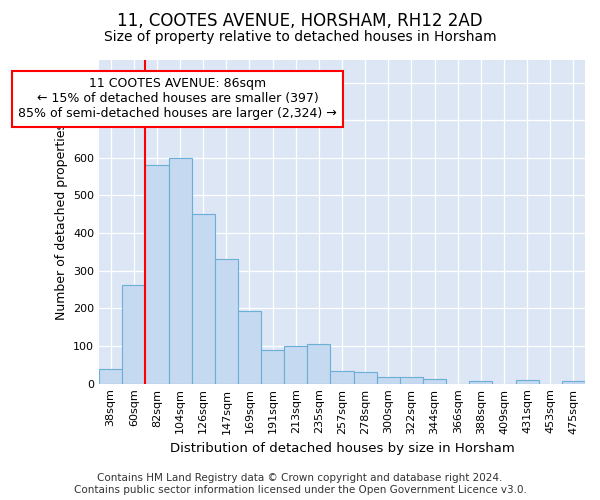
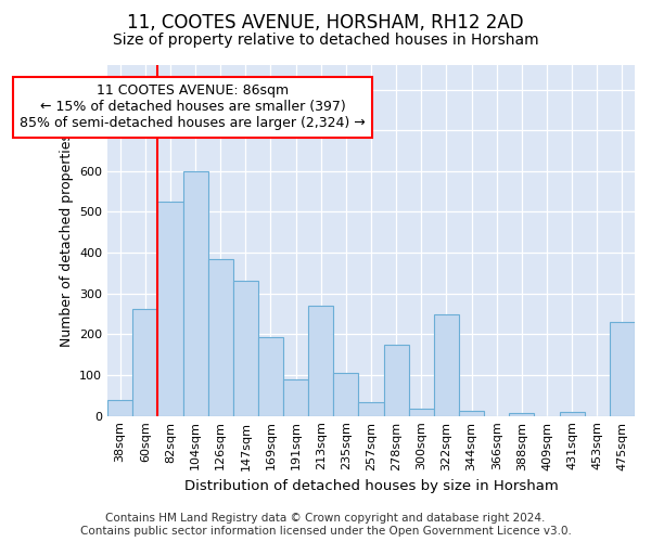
82sqm: 582 -> 525
126sqm: 450 -> 385
213sqm: 101 -> 270
278sqm: 32 -> 175
322sqm: 17 -> 250
475sqm: 8 -> 230
